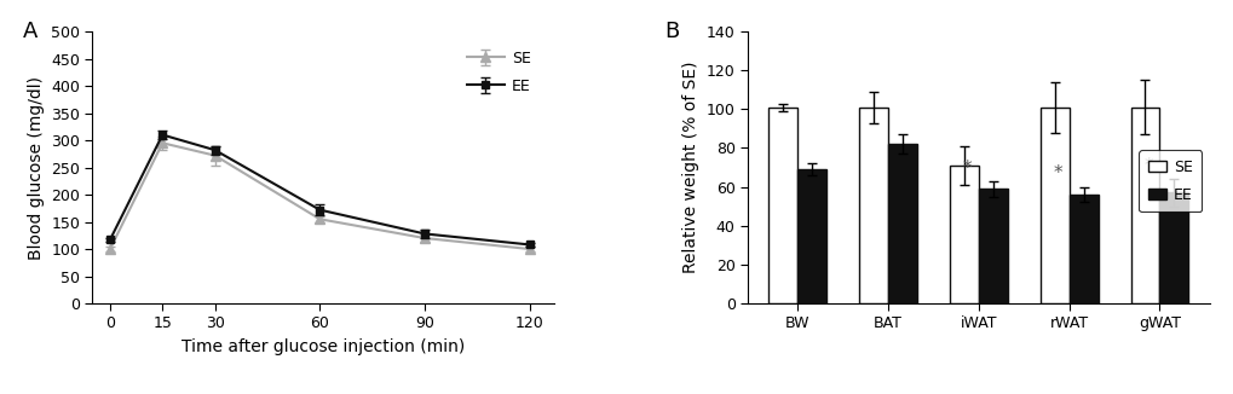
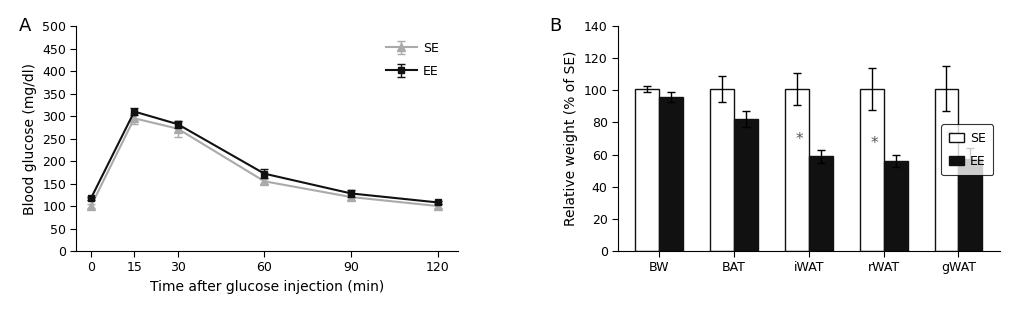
EE/BW: 69 -> 96
SE/iWAT: 71 -> 101
